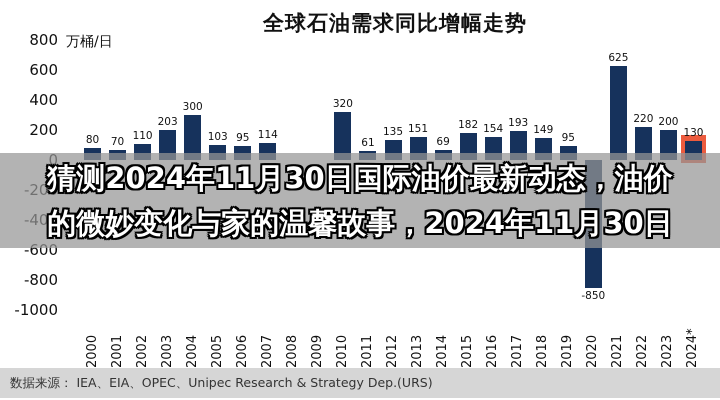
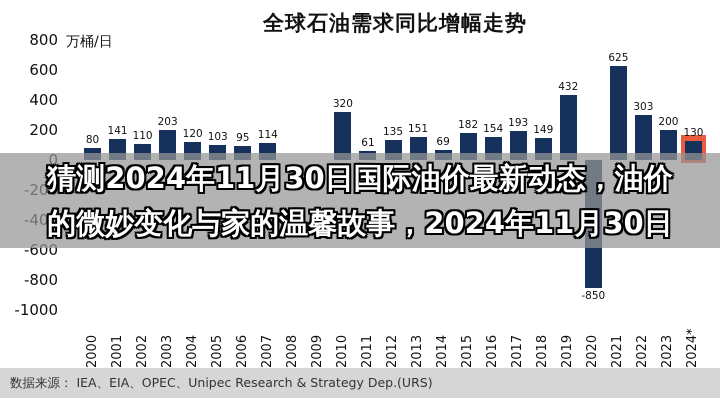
2001: 70 -> 141
2004: 300 -> 120
2019: 95 -> 432
2022: 220 -> 303
